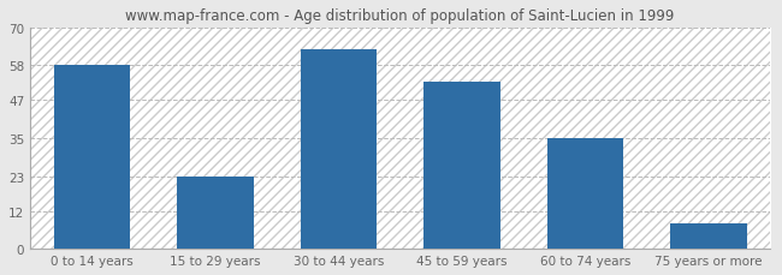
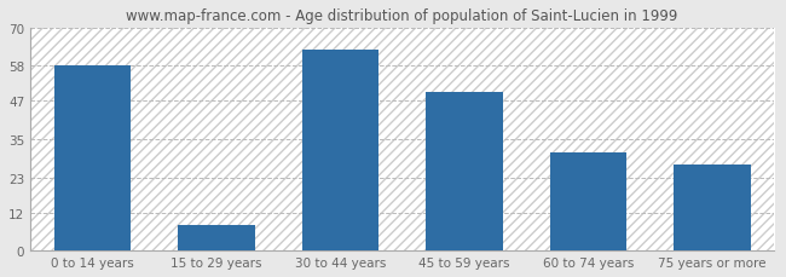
15 to 29 years: 23 -> 8
45 to 59 years: 53 -> 50
60 to 74 years: 35 -> 31
75 years or more: 8 -> 27
